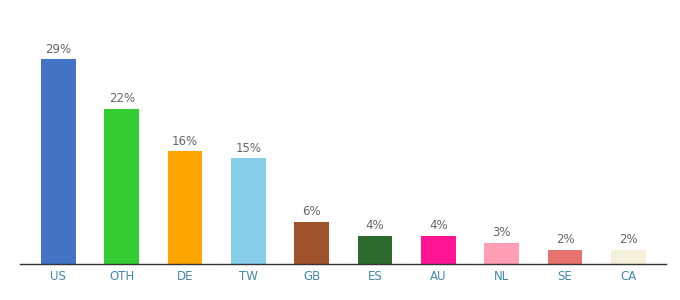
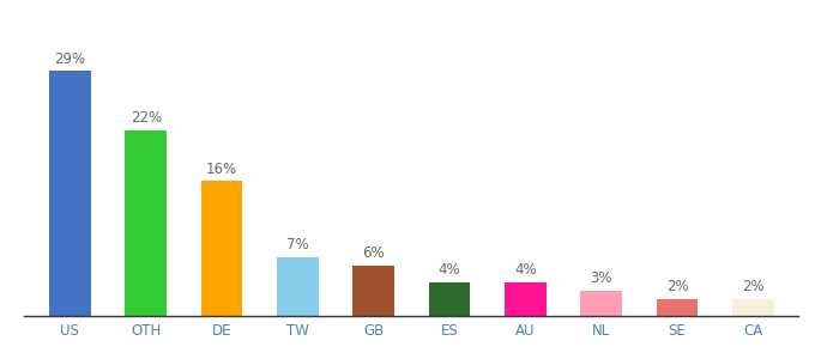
TW: 15% -> 7%
